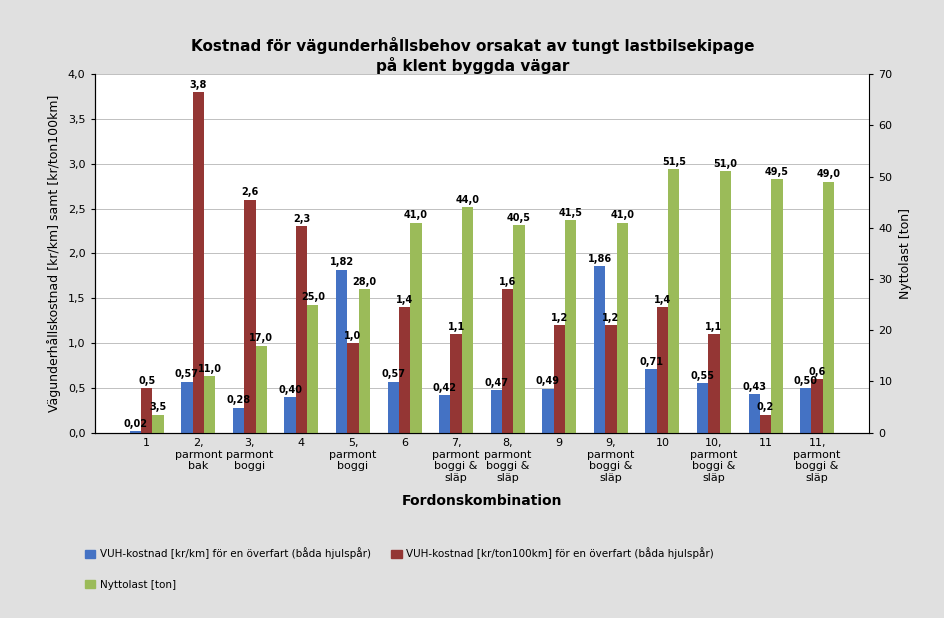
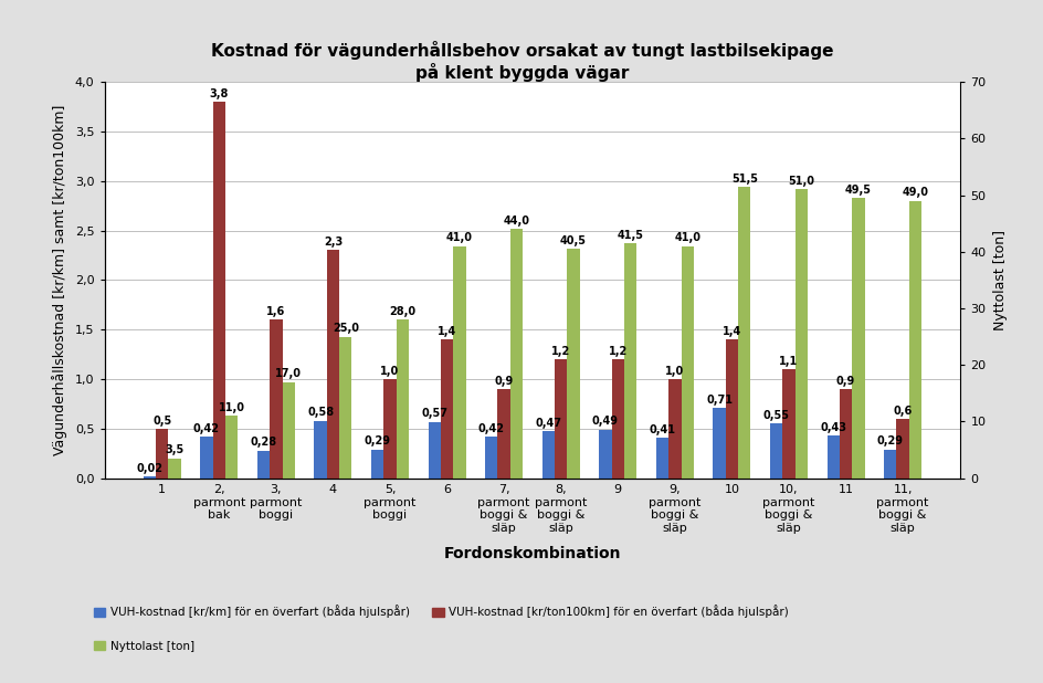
VUH-kostnad [kr/km] för en överfart (båda hjulspår)/2, parmont bak: 0,57 -> 0,42
VUH-kostnad [kr/ton100km] för en överfart (båda hjulspår)/3, parmont boggi: 2,6 -> 1,6
VUH-kostnad [kr/km] för en överfart (båda hjulspår)/4: 0,40 -> 0,58
VUH-kostnad [kr/km] för en överfart (båda hjulspår)/5, parmont boggi: 1,82 -> 0,29
VUH-kostnad [kr/ton100km] för en överfart (båda hjulspår)/7, parmont boggi & släp: 1,1 -> 0,9
VUH-kostnad [kr/ton100km] för en överfart (båda hjulspår)/8, parmont boggi & släp: 1,6 -> 1,2
VUH-kostnad [kr/km] för en överfart (båda hjulspår)/9, parmont boggi & släp: 1,86 -> 0,41
VUH-kostnad [kr/ton100km] för en överfart (båda hjulspår)/9, parmont boggi & släp: 1,2 -> 1,0
VUH-kostnad [kr/ton100km] för en överfart (båda hjulspår)/11: 0,2 -> 0,9
VUH-kostnad [kr/km] för en överfart (båda hjulspår)/11, parmont boggi & släp: 0,50 -> 0,29
